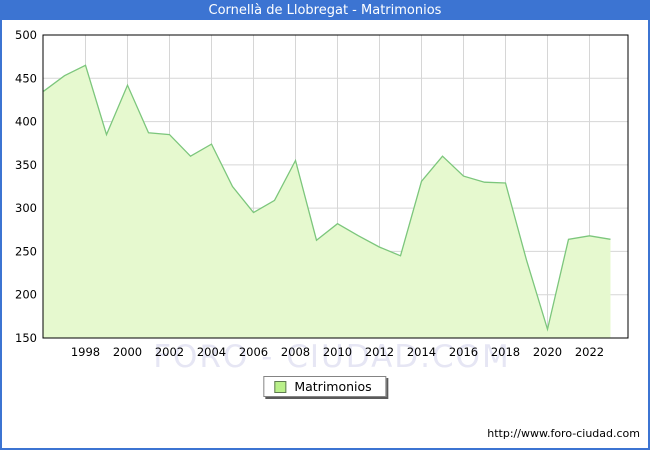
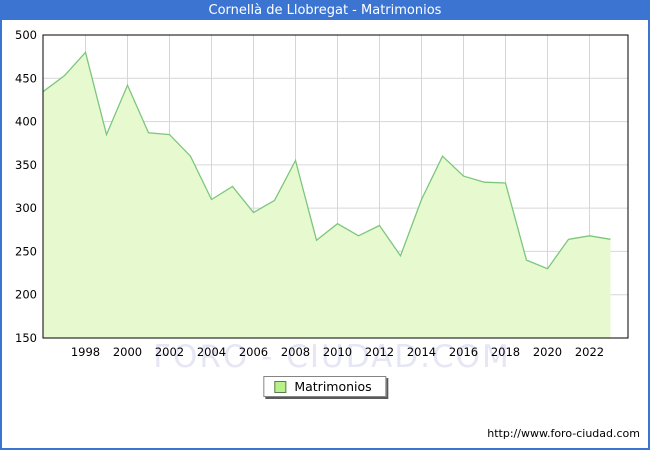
1998: 460 -> 480
2004: 370 -> 310
2012: 260 -> 280
2014: 330 -> 310
2020: 160 -> 230
